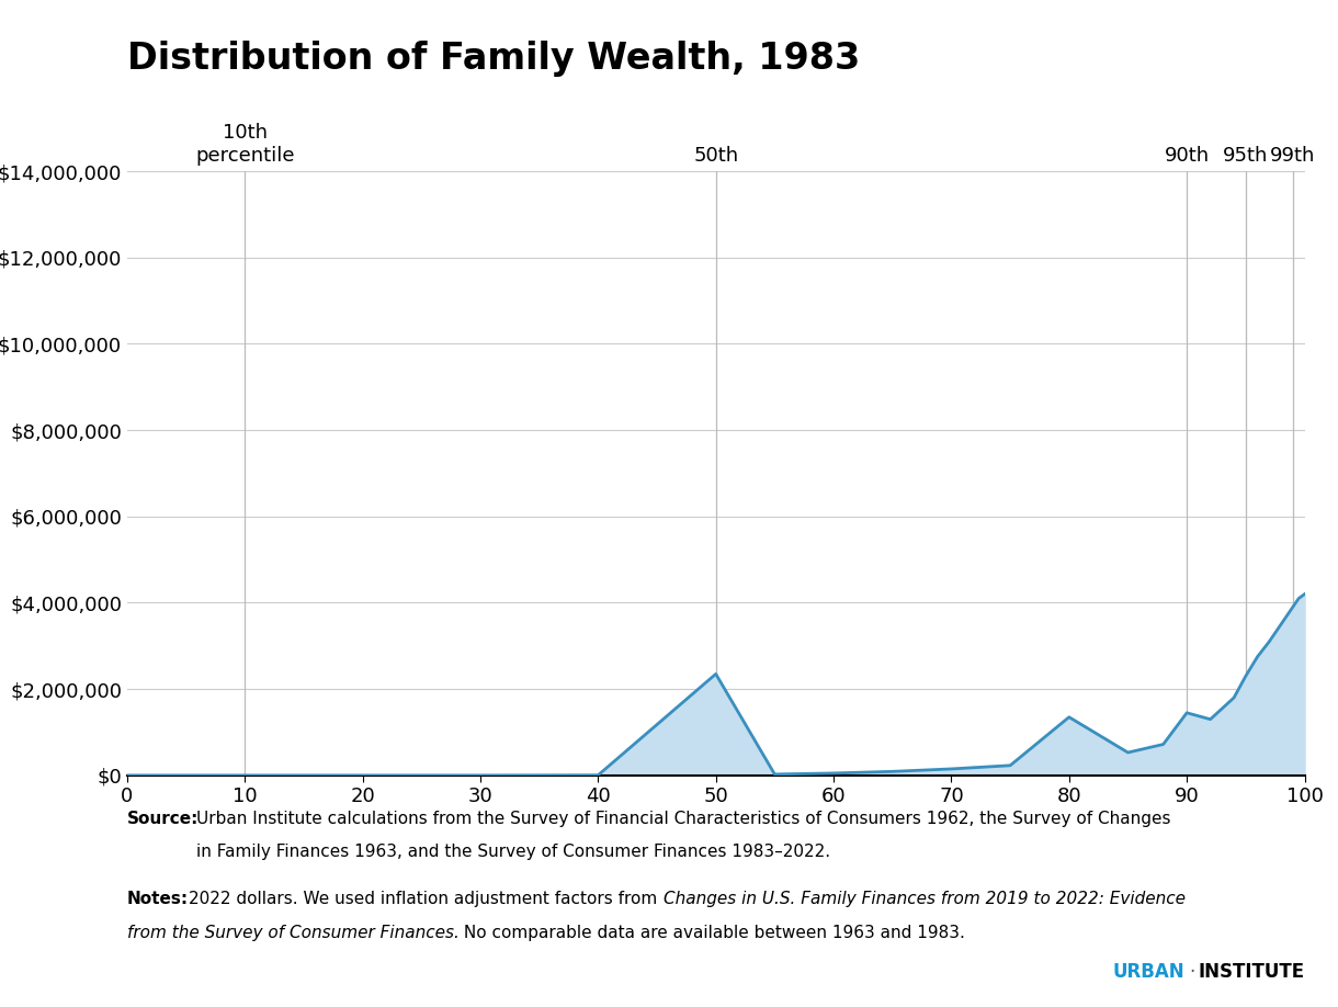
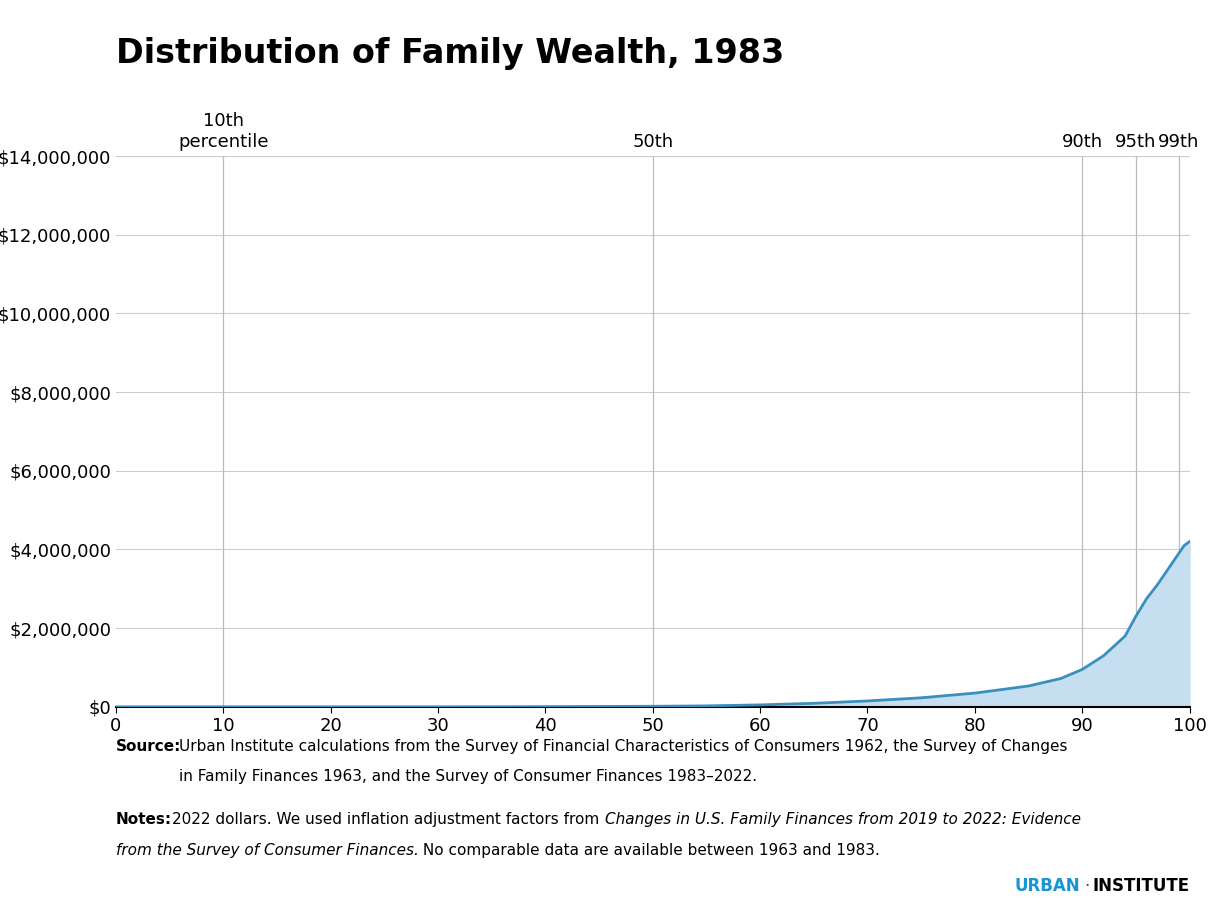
50: $2,350,000 -> $20,000
80: $1,350,000 -> $350,000
90: $1,450,000 -> $950,000
